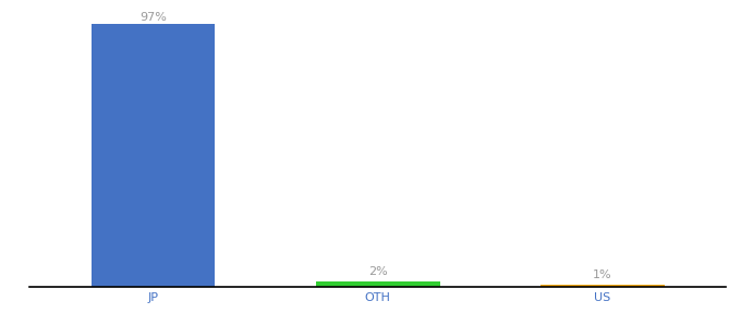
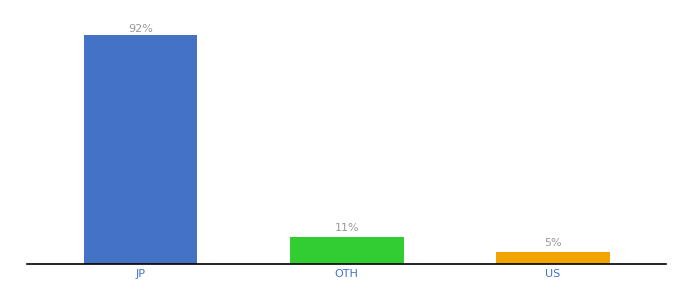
JP: 97% -> 92%
OTH: 2% -> 11%
US: 1% -> 5%
